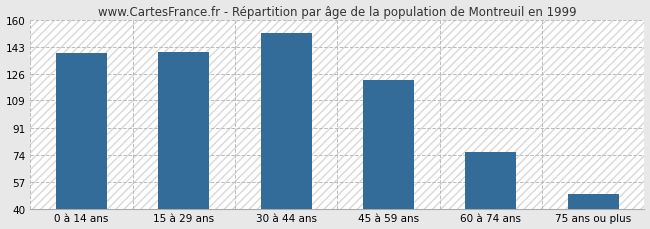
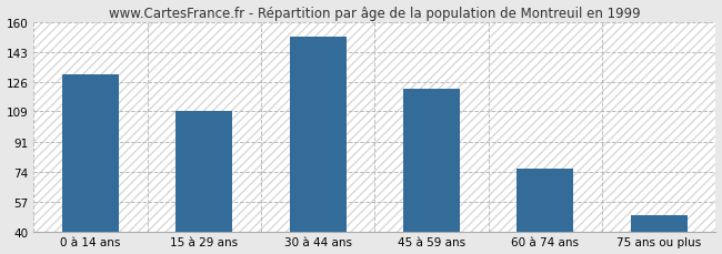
0 à 14 ans: 139 -> 130
15 à 29 ans: 140 -> 109
